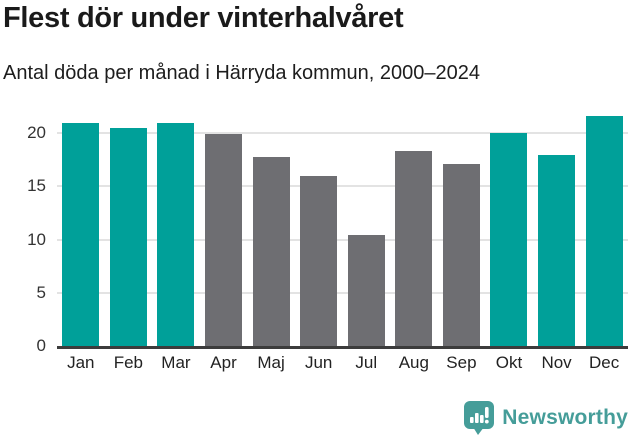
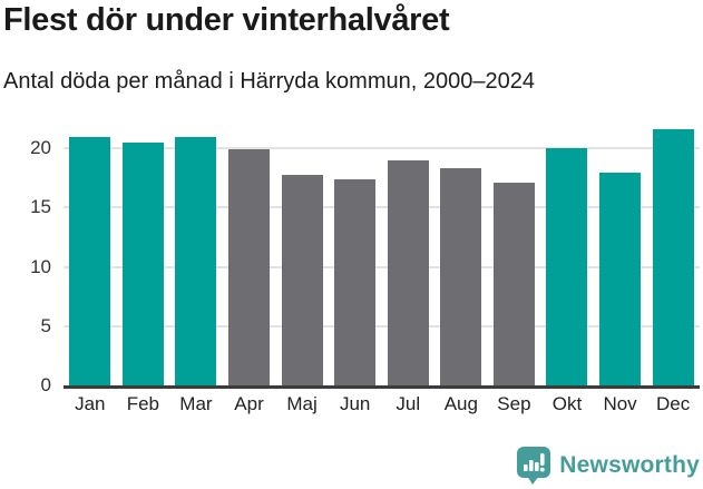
Jun: 16.0 -> 17.4
Jul: 10.4 -> 19.0
